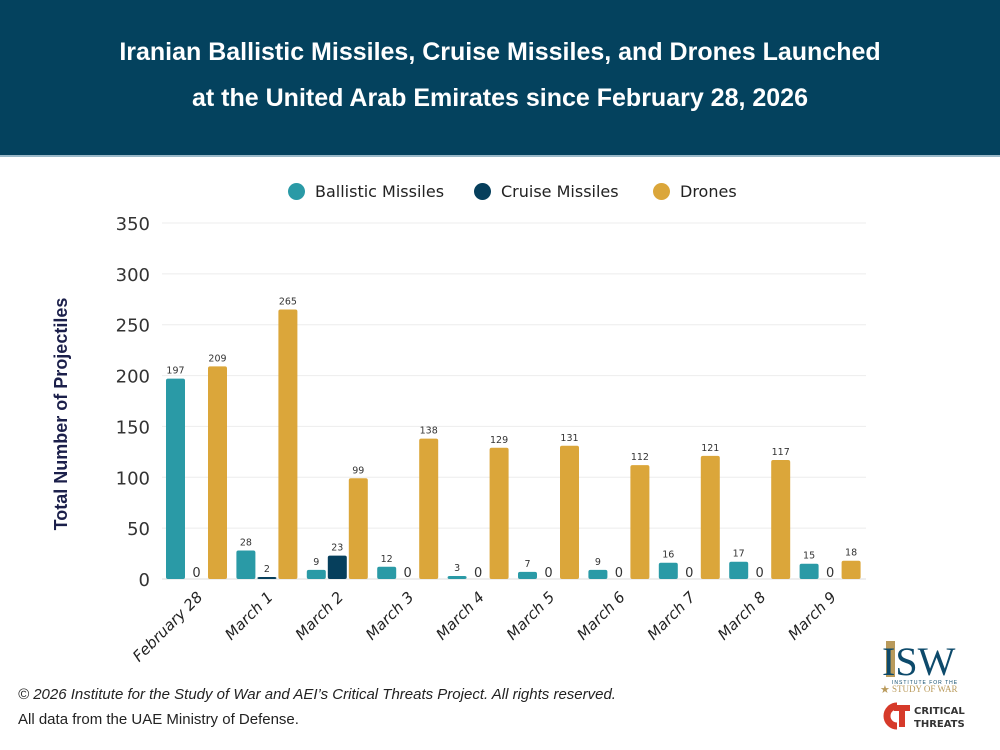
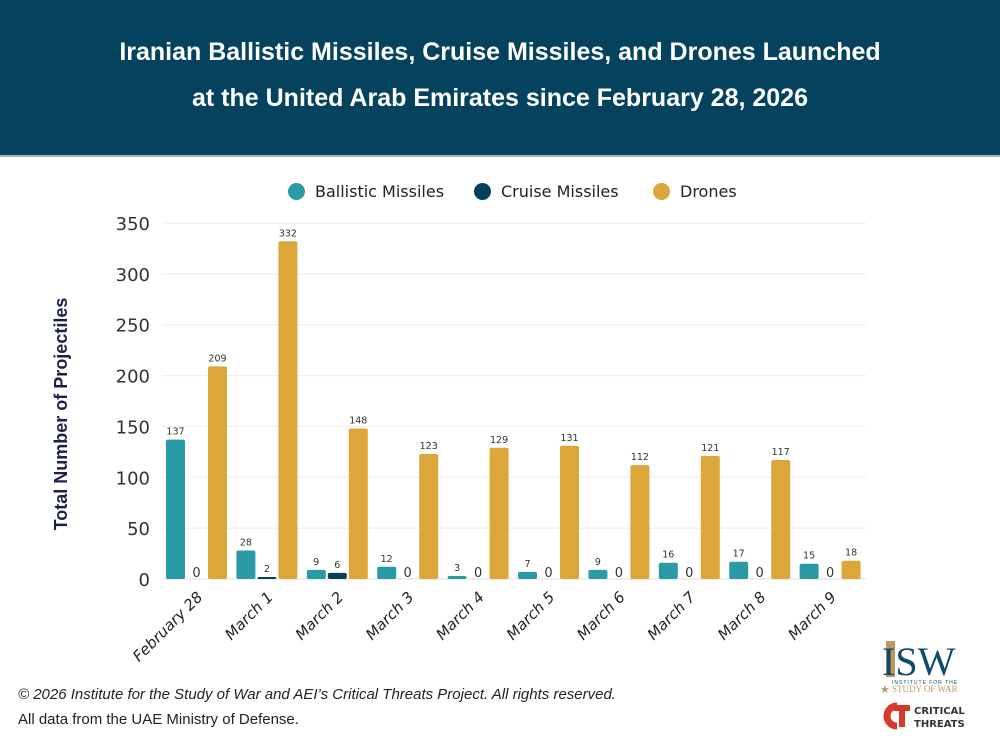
Ballistic Missiles/February 28: 197 -> 137
Drones/March 1: 265 -> 332
Cruise Missiles/March 2: 23 -> 6
Drones/March 2: 99 -> 148
Drones/March 3: 138 -> 123
